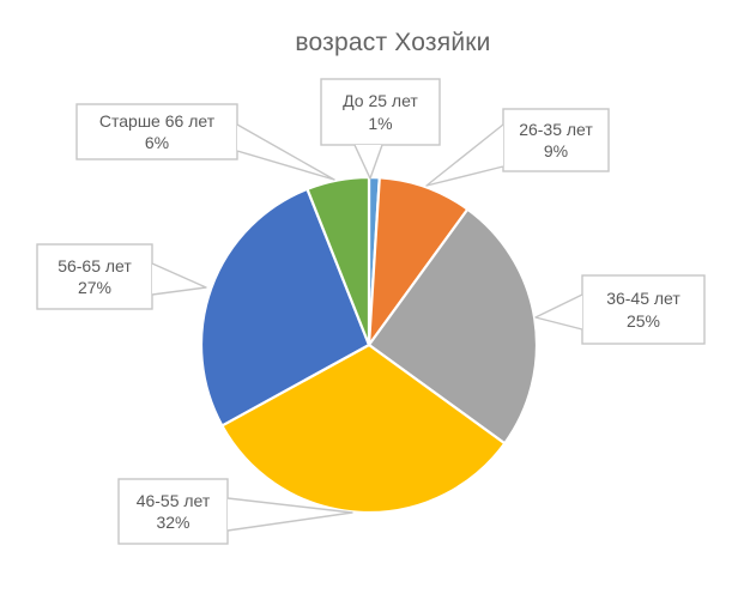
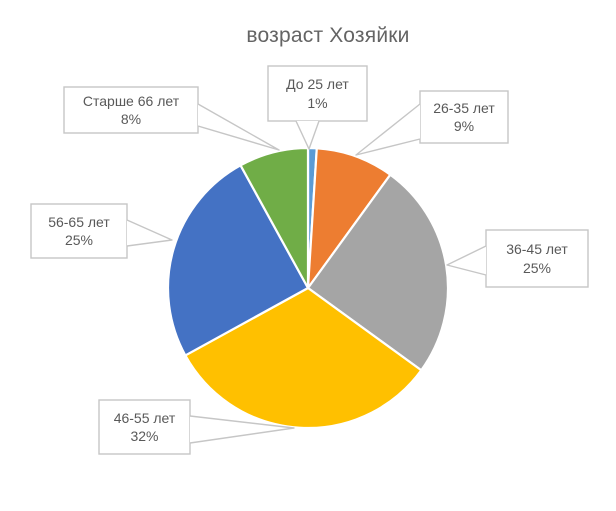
56-65 лет: 27% -> 25%
Старше 66 лет: 6% -> 8%
